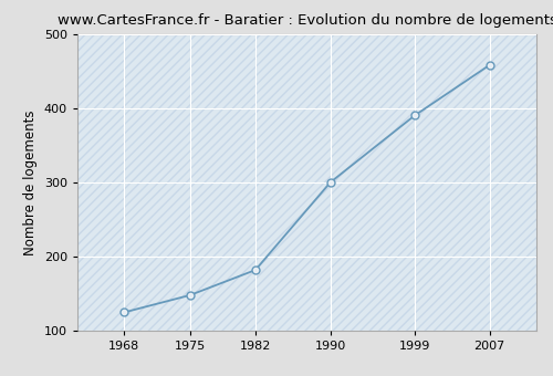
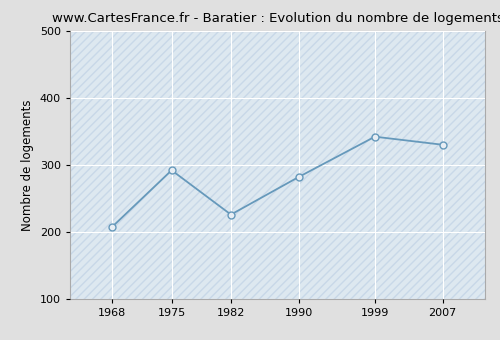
1968: 125 -> 208
1975: 148 -> 292
1982: 182 -> 226
1990: 300 -> 282
1999: 390 -> 342
2007: 458 -> 330
